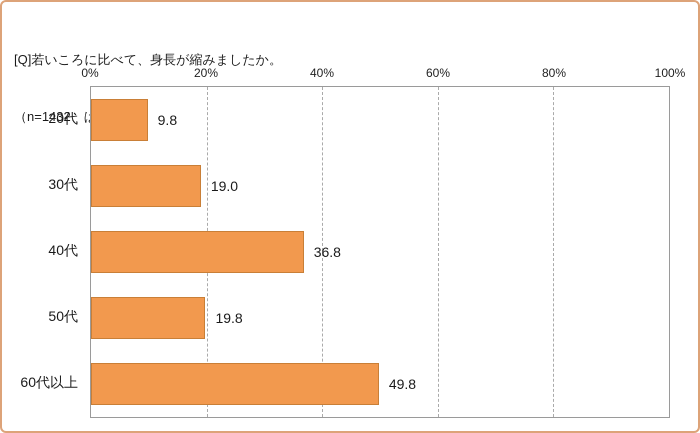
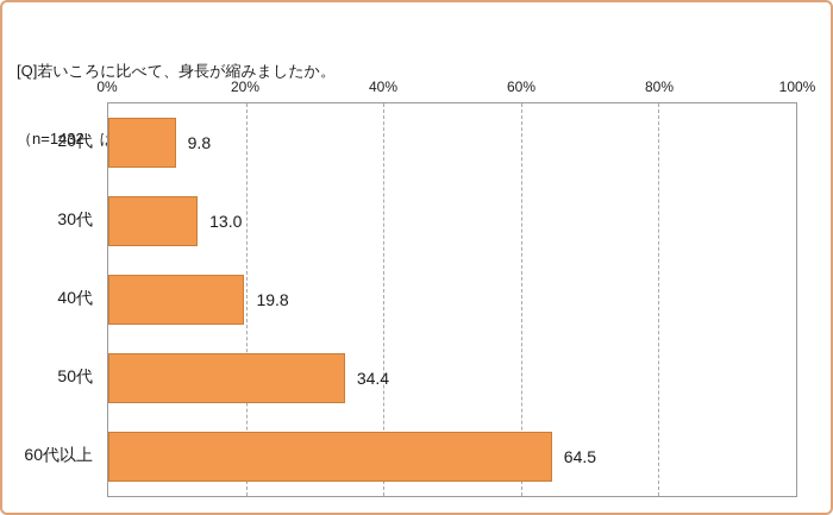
30代: 19.0 -> 13.0
40代: 36.8 -> 19.8
50代: 19.8 -> 34.4
60代以上: 49.8 -> 64.5
